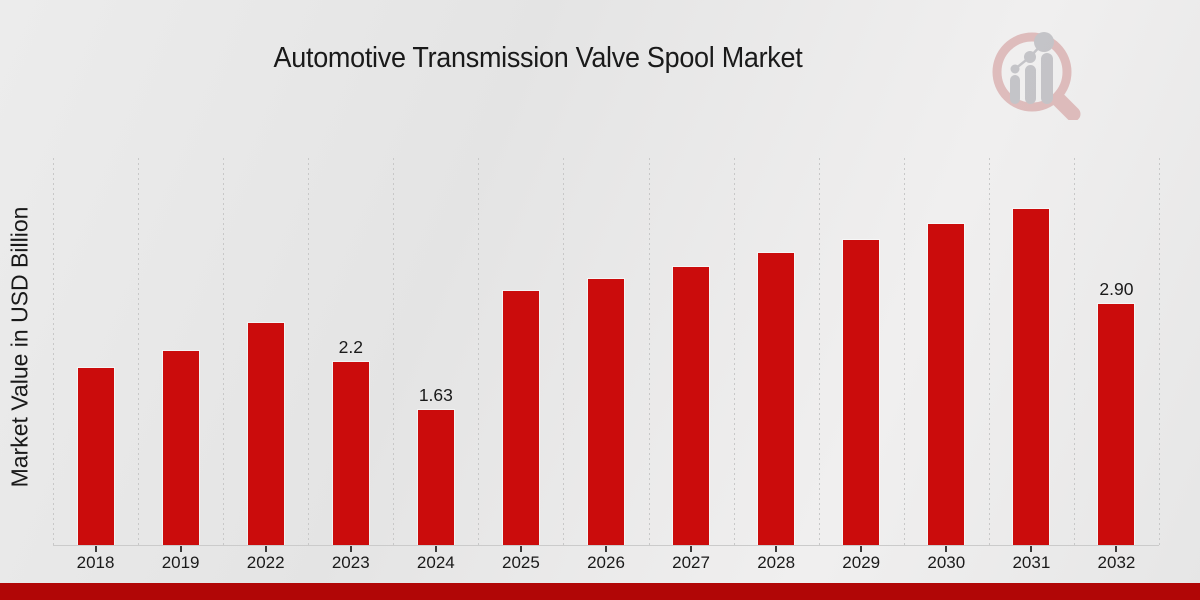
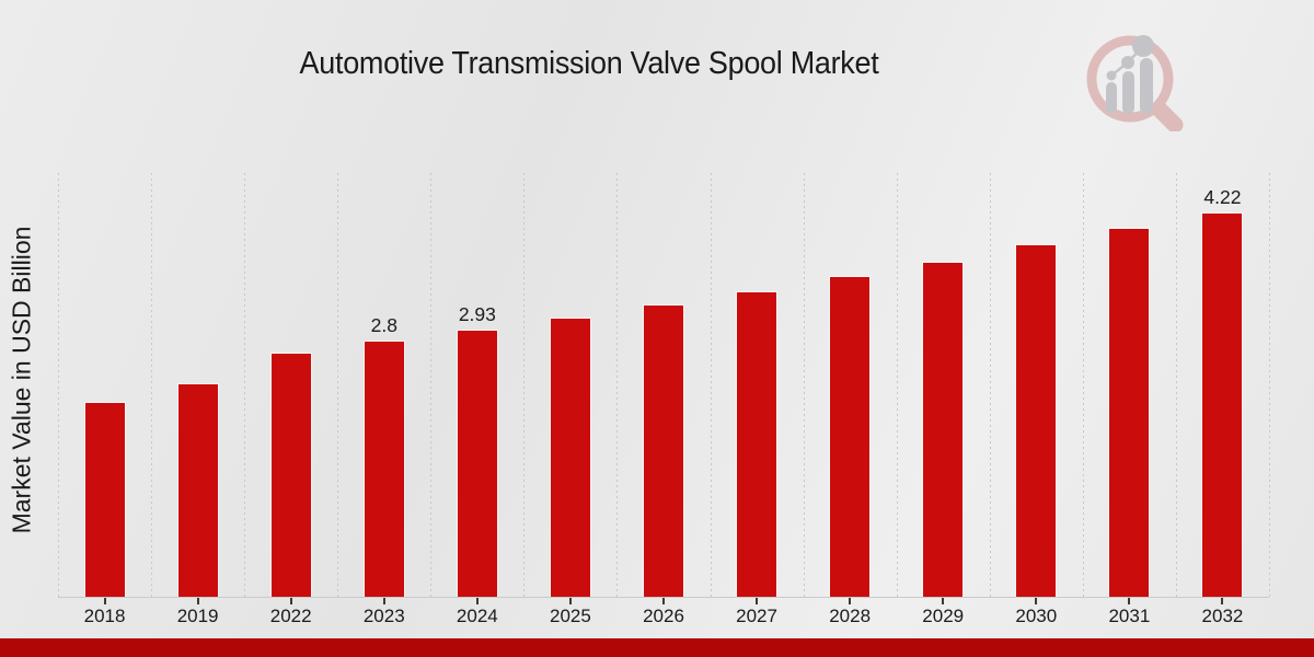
2023: 2.2 -> 2.8
2024: 1.63 -> 2.93
2032: 2.90 -> 4.22
